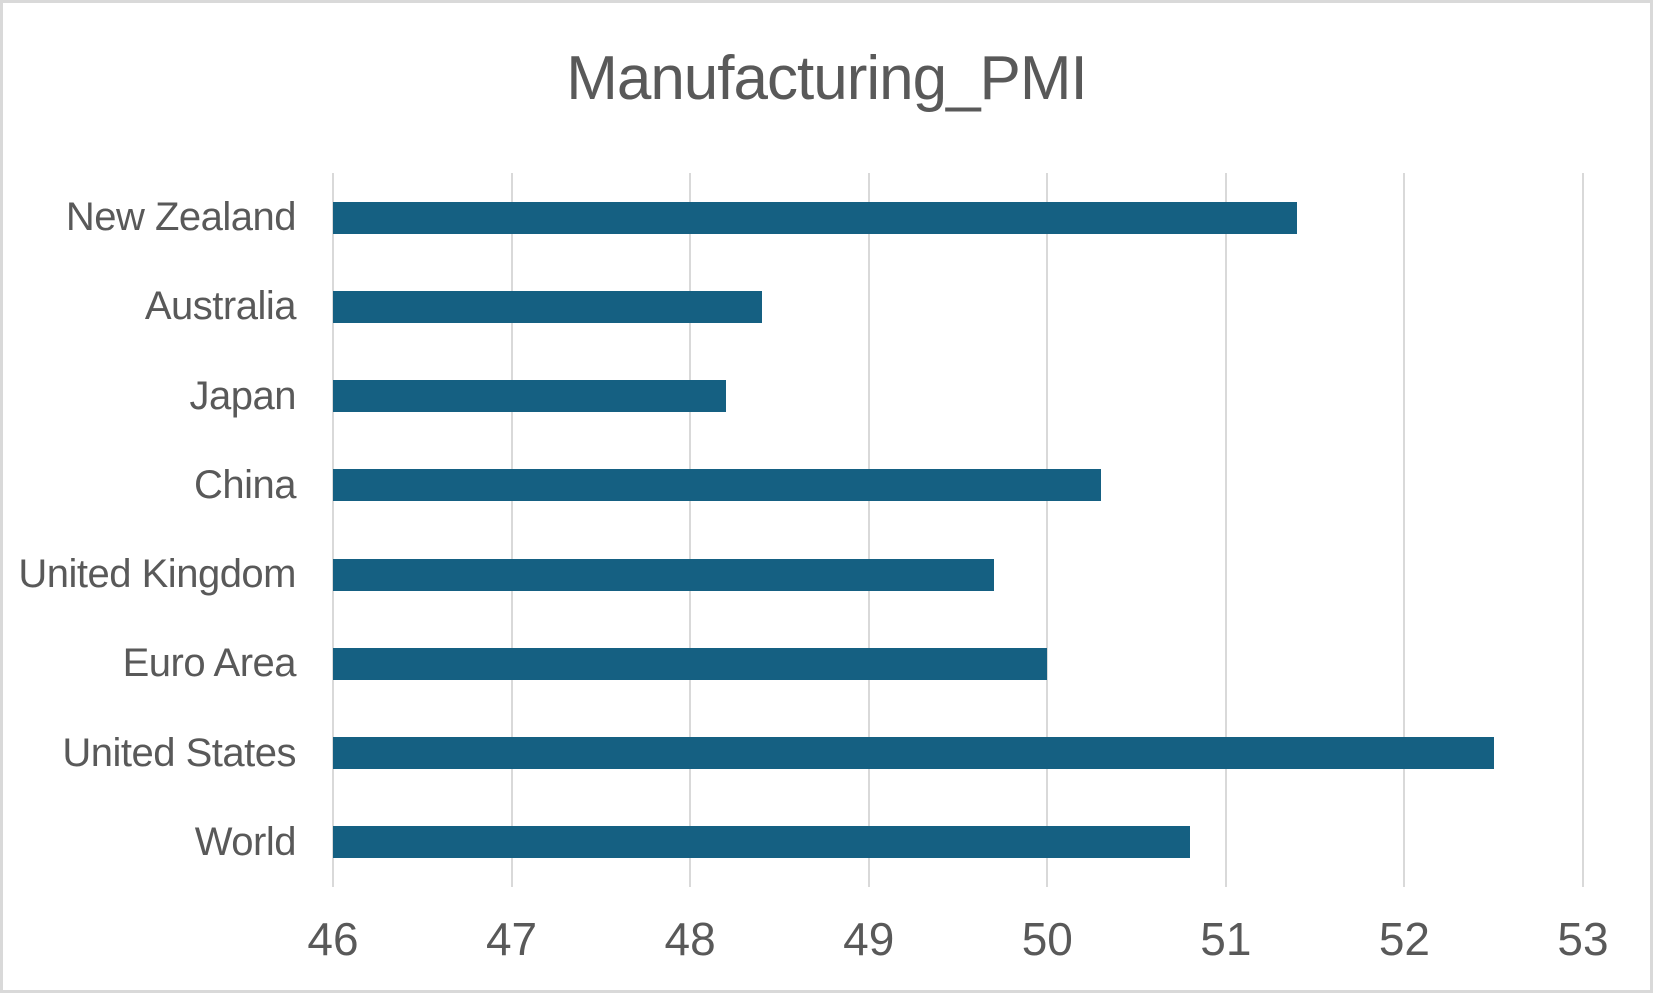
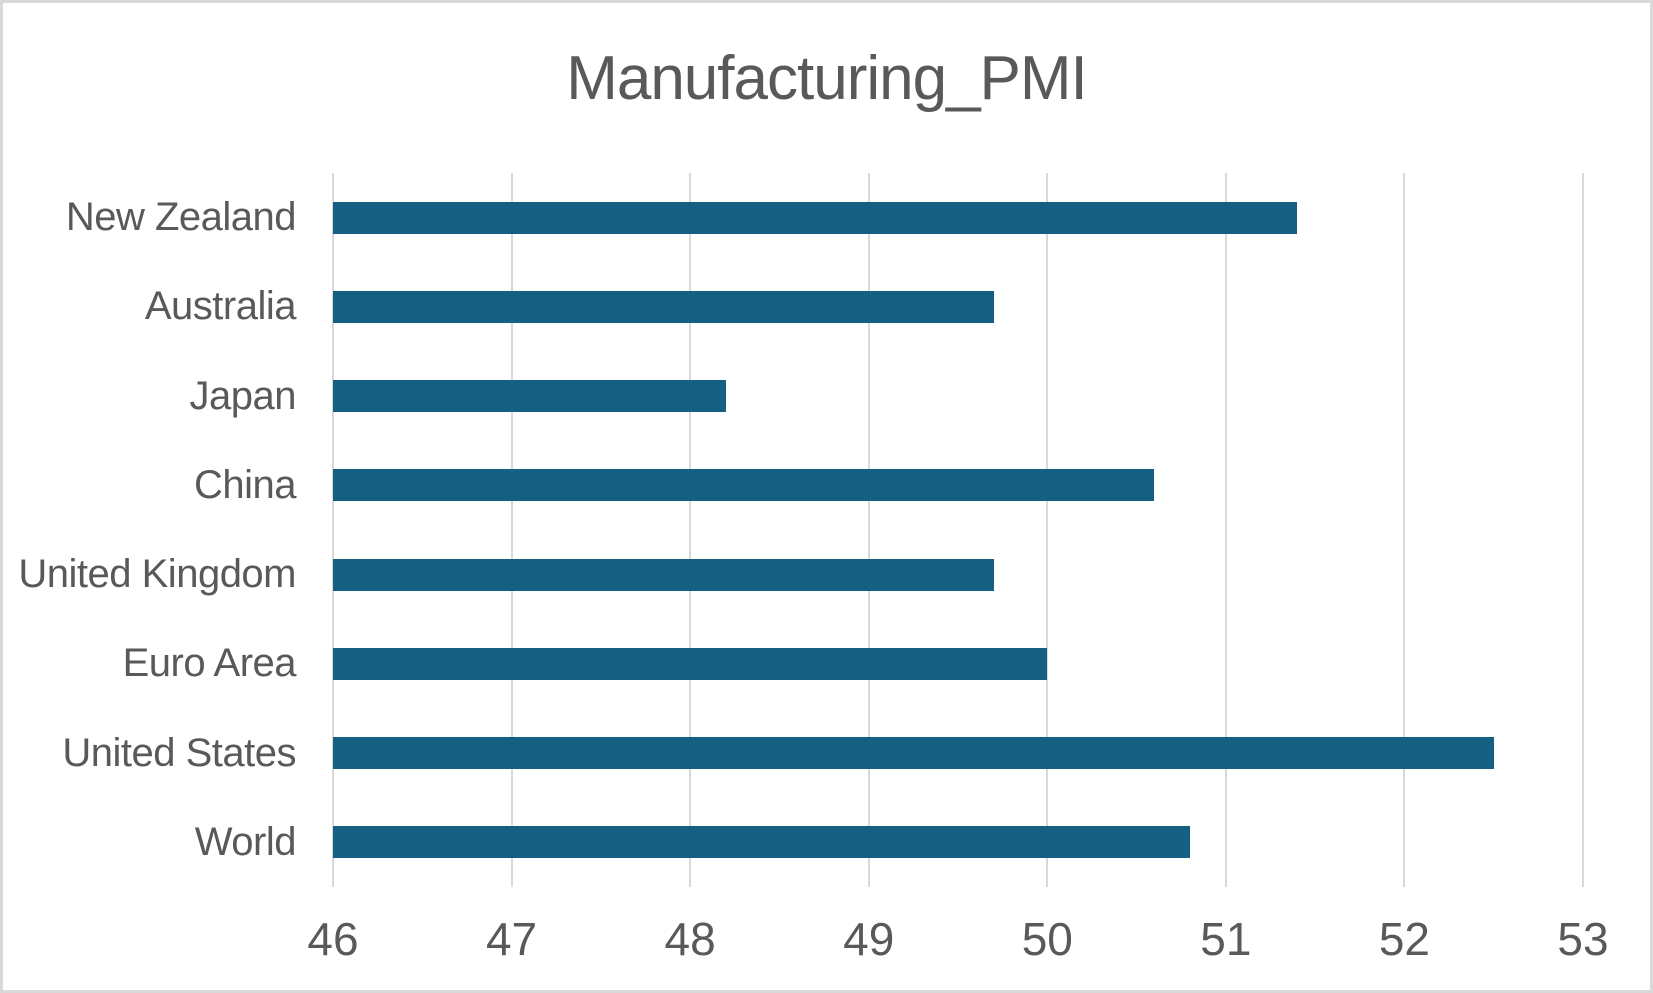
Australia: 48.4 -> 49.7
China: 50.3 -> 50.6
